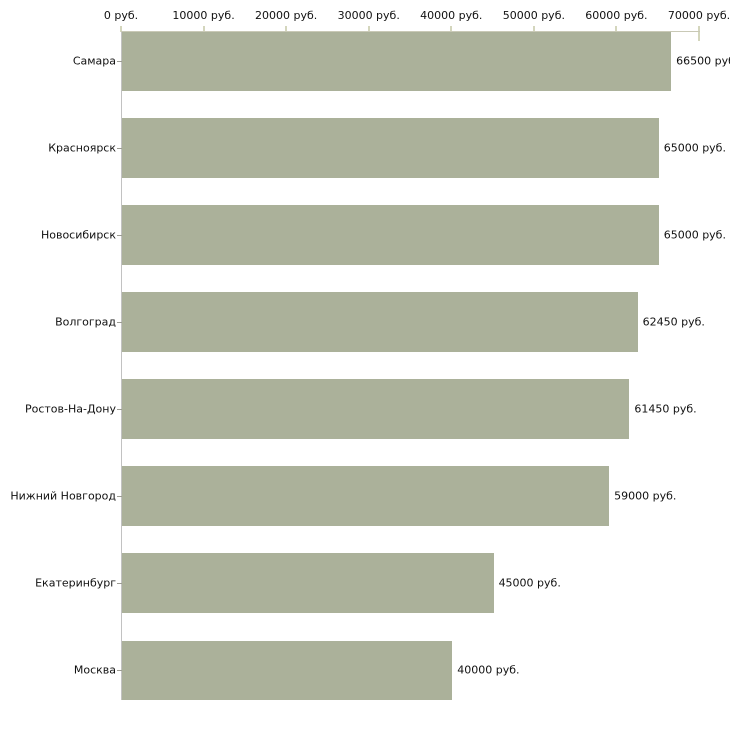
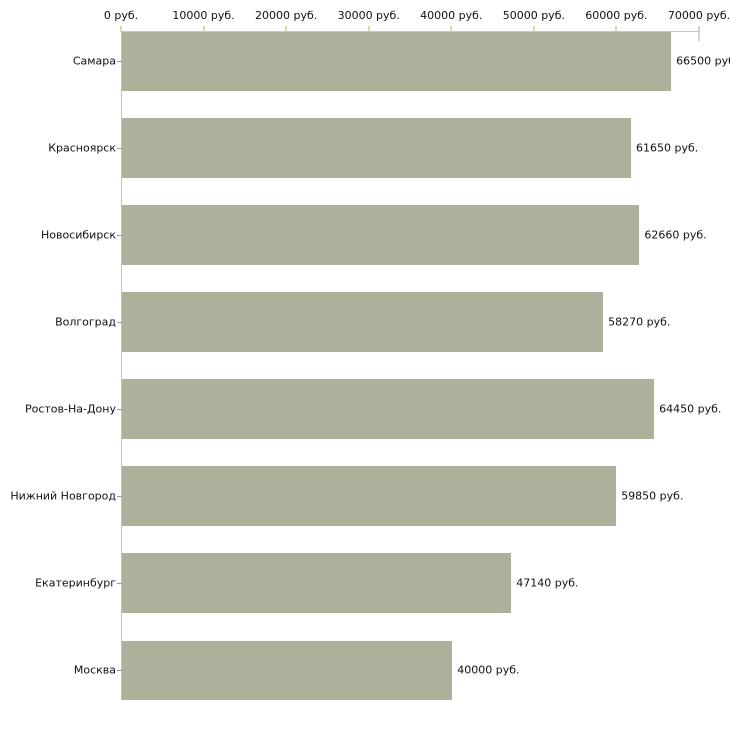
Красноярск: 65000 -> 61650
Новосибирск: 65000 -> 62660
Волгоград: 62450 -> 58270
Ростов-На-Дону: 61450 -> 64450
Нижний Новгород: 59000 -> 59850
Екатеринбург: 45000 -> 47140
